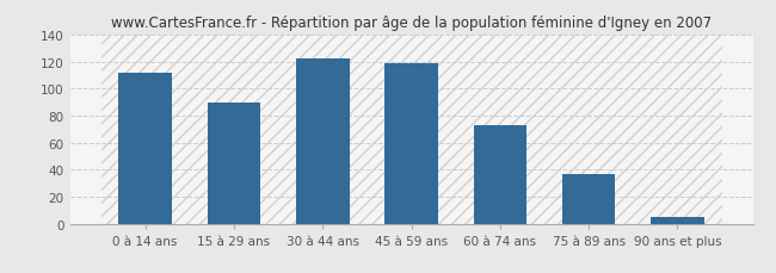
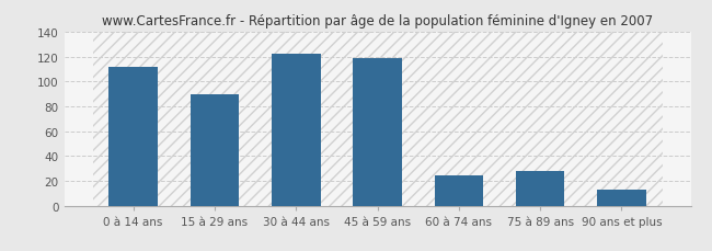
60 à 74 ans: 73 -> 24
75 à 89 ans: 37 -> 28
90 ans et plus: 5 -> 13
